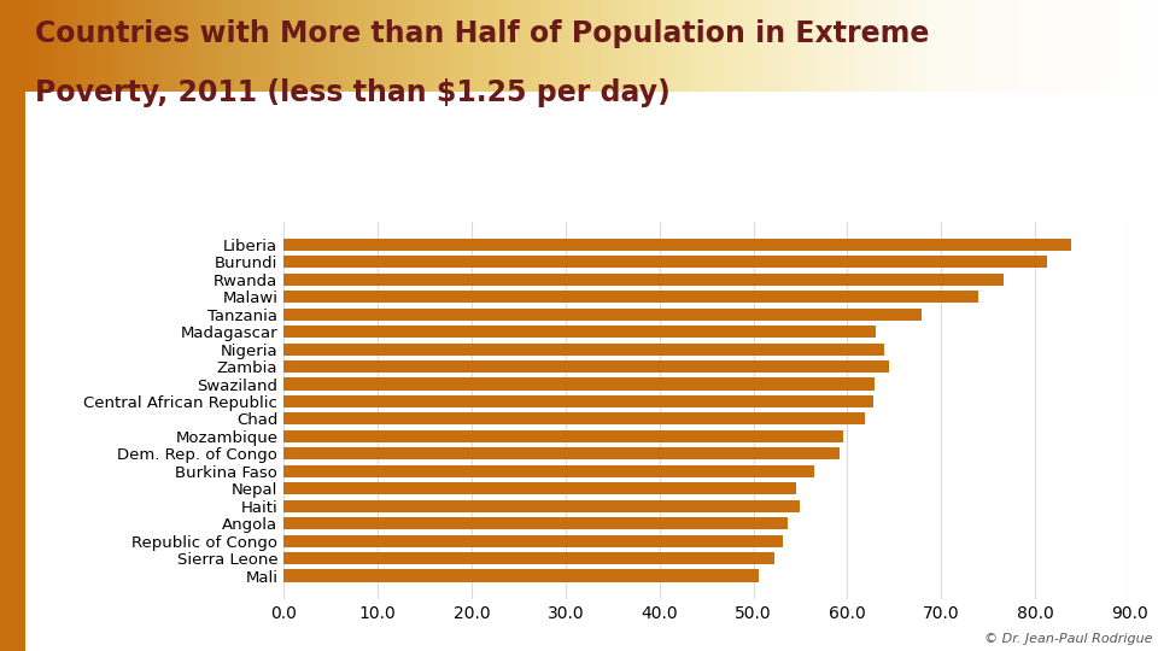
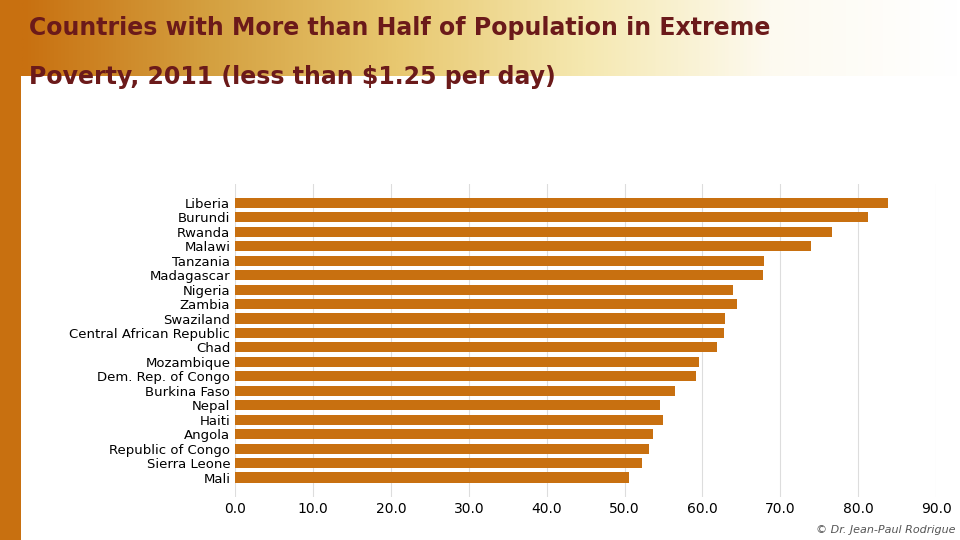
Madagascar: 63.0 -> 67.8
